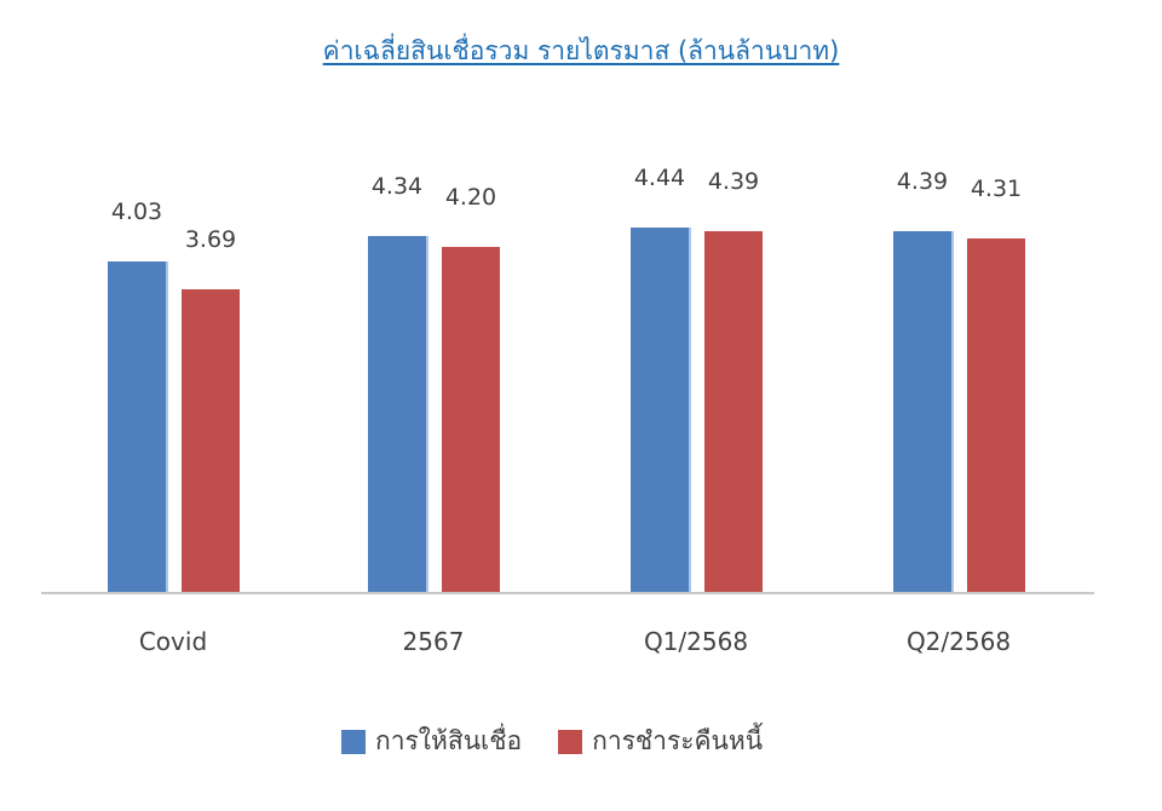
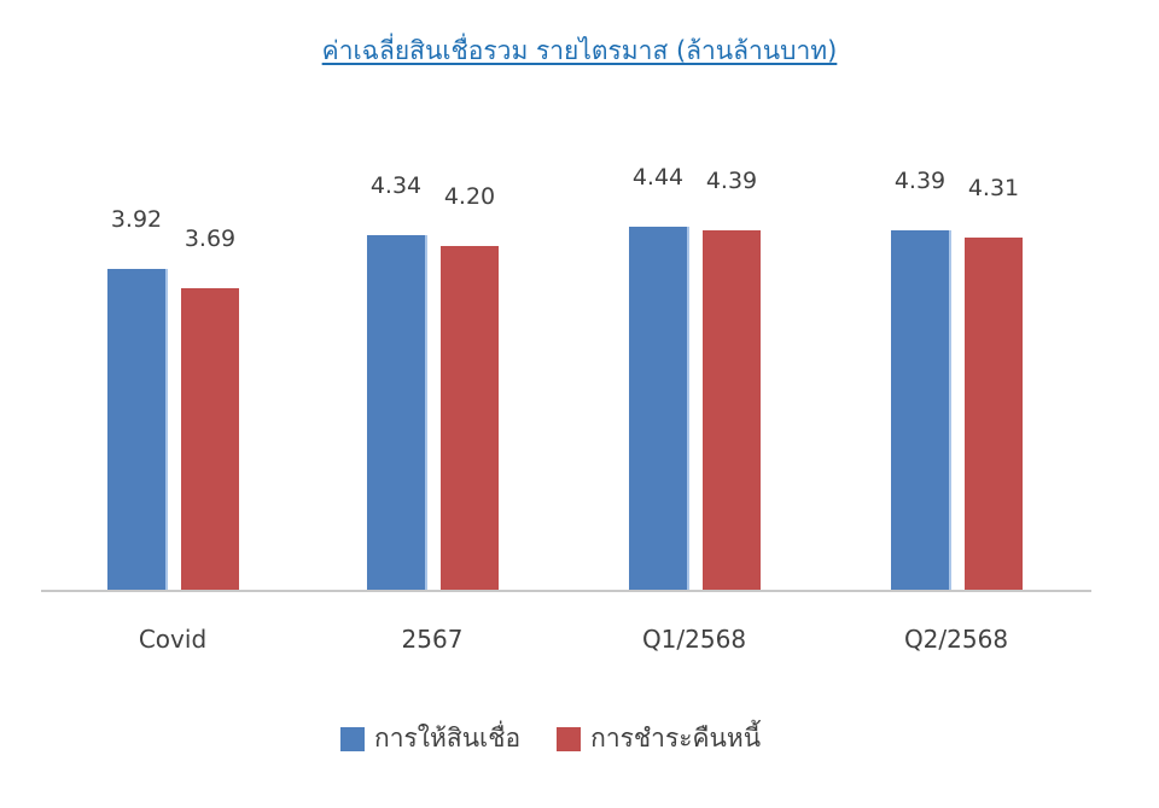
การให้สินเชื่อ/Covid: 4.03 -> 3.92
